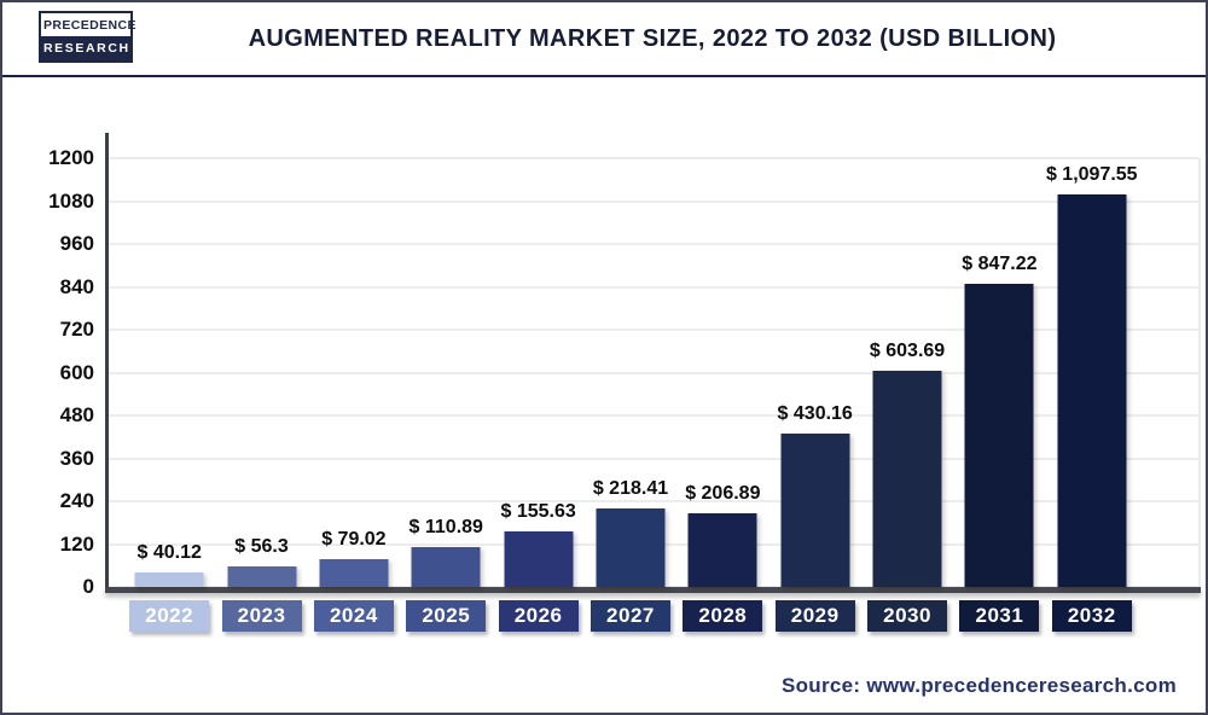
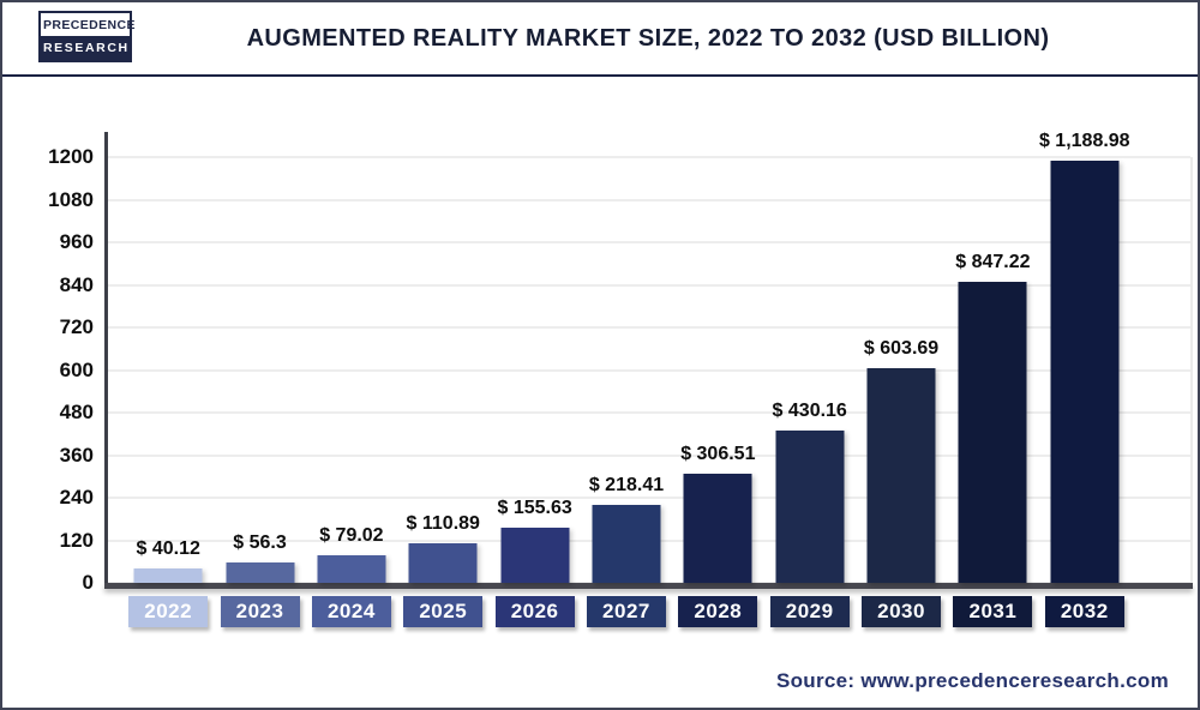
2028: 206.89 -> 306.51
2032: 1,097.55 -> 1,188.98
